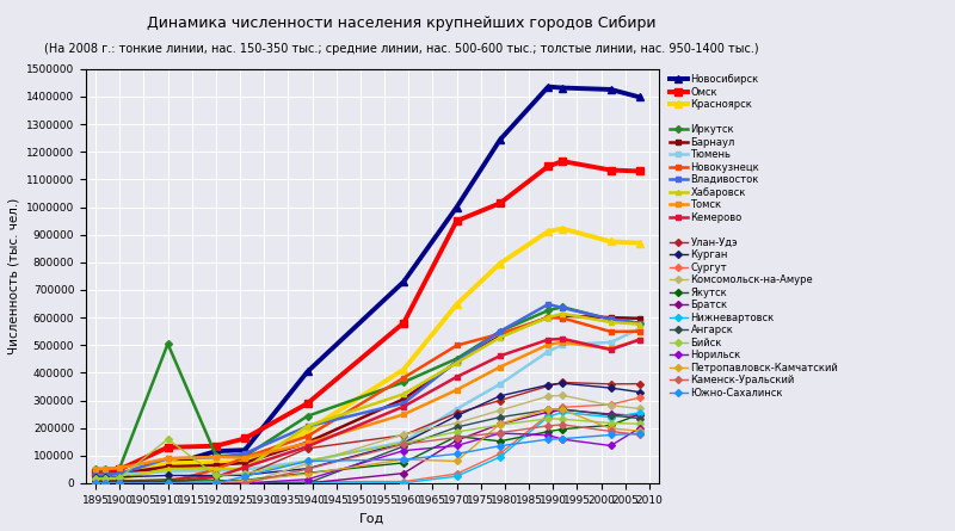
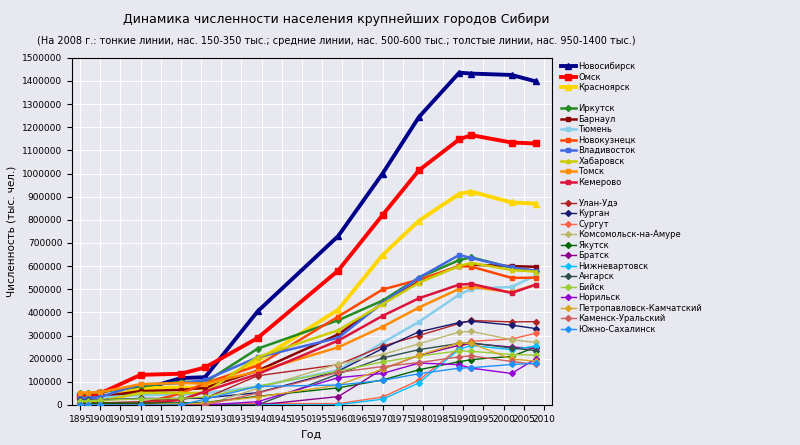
Иркутск/1910: 505000 -> 80000
Бийск/1910: 160000 -> 26000
Омск/1970: 950000 -> 821000
Якутск/1970: 170000 -> 108000
Петропавловск-Камчатский/1970: 80000 -> 155000
